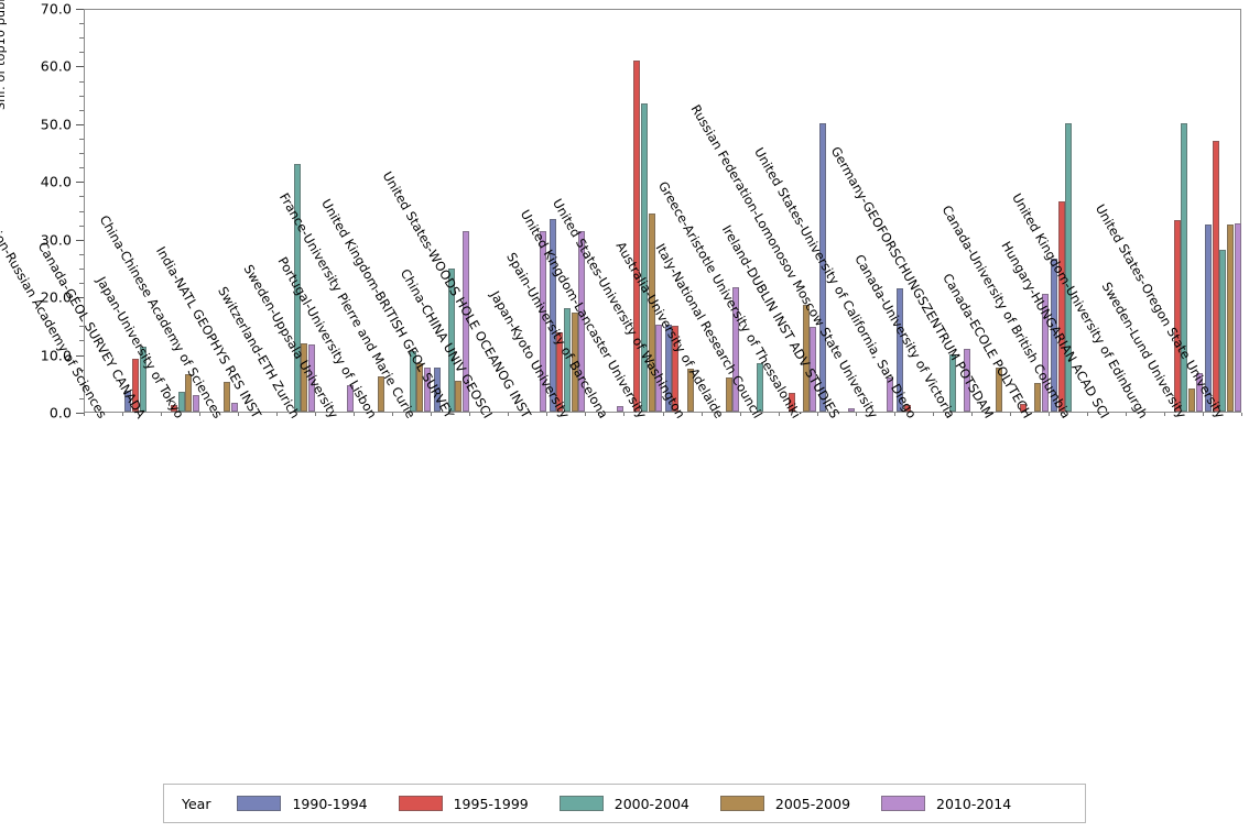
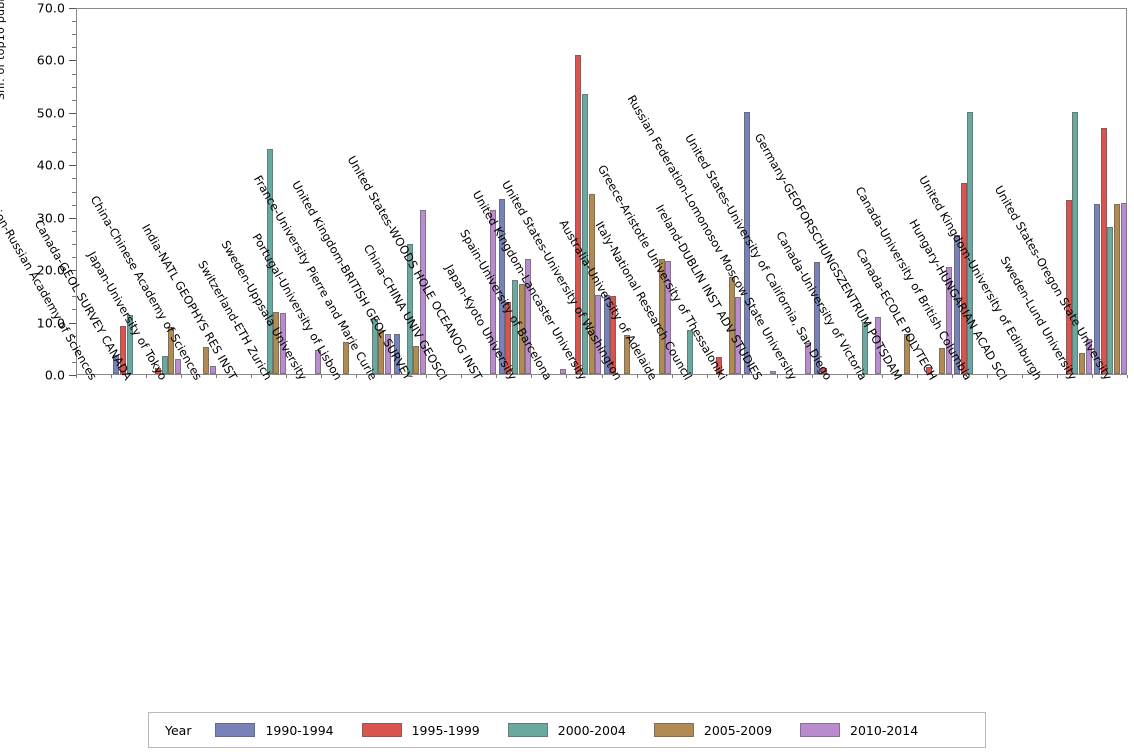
2005-2009/Japan-University of Tokyo: 6 -> 9
2010-2014/Japan-Kyoto University: 31 -> 22
2005-2009/Australia-University of Adelaide: 6 -> 22
